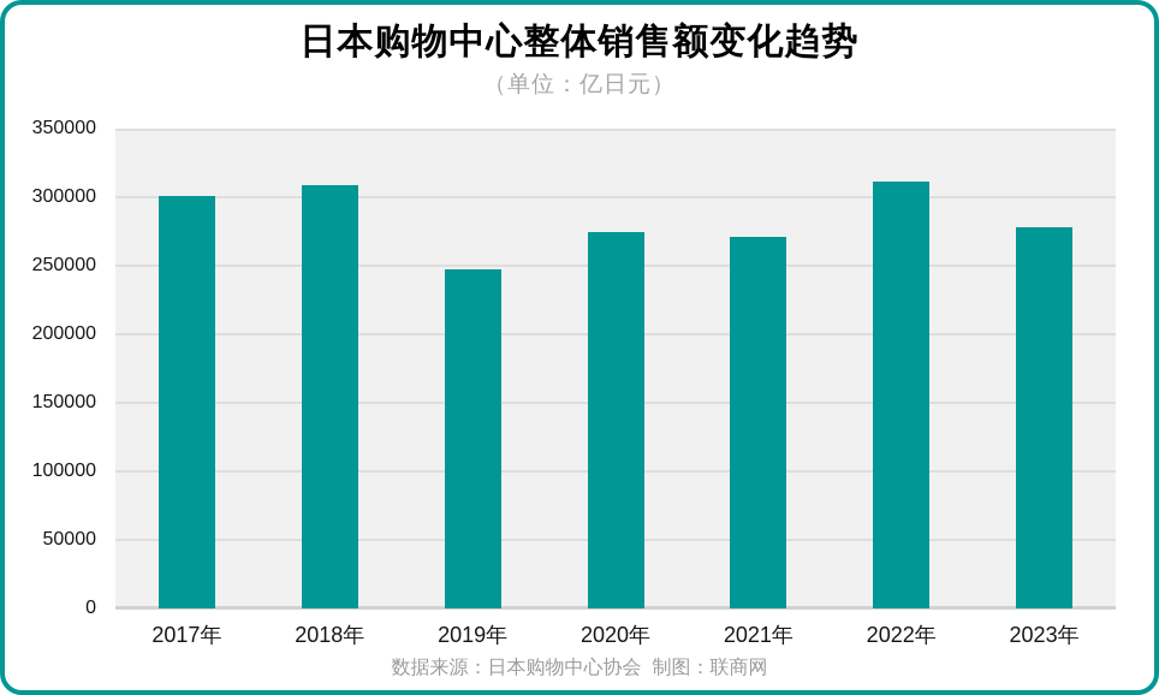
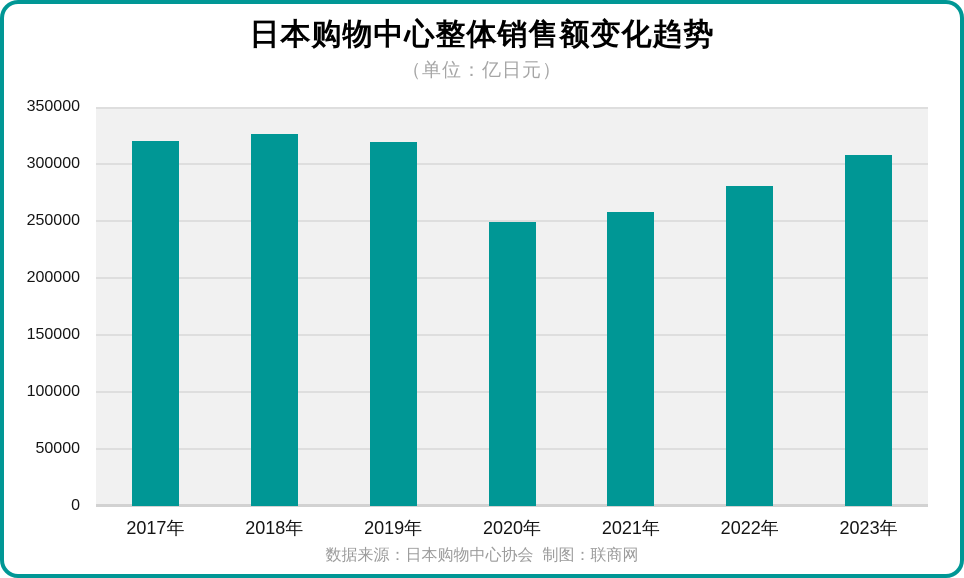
2017年: 301000 -> 320000
2018年: 309000 -> 326000
2019年: 247000 -> 319000
2020年: 275000 -> 249000
2021年: 271000 -> 258000
2022年: 311000 -> 281000
2023年: 278000 -> 308000
